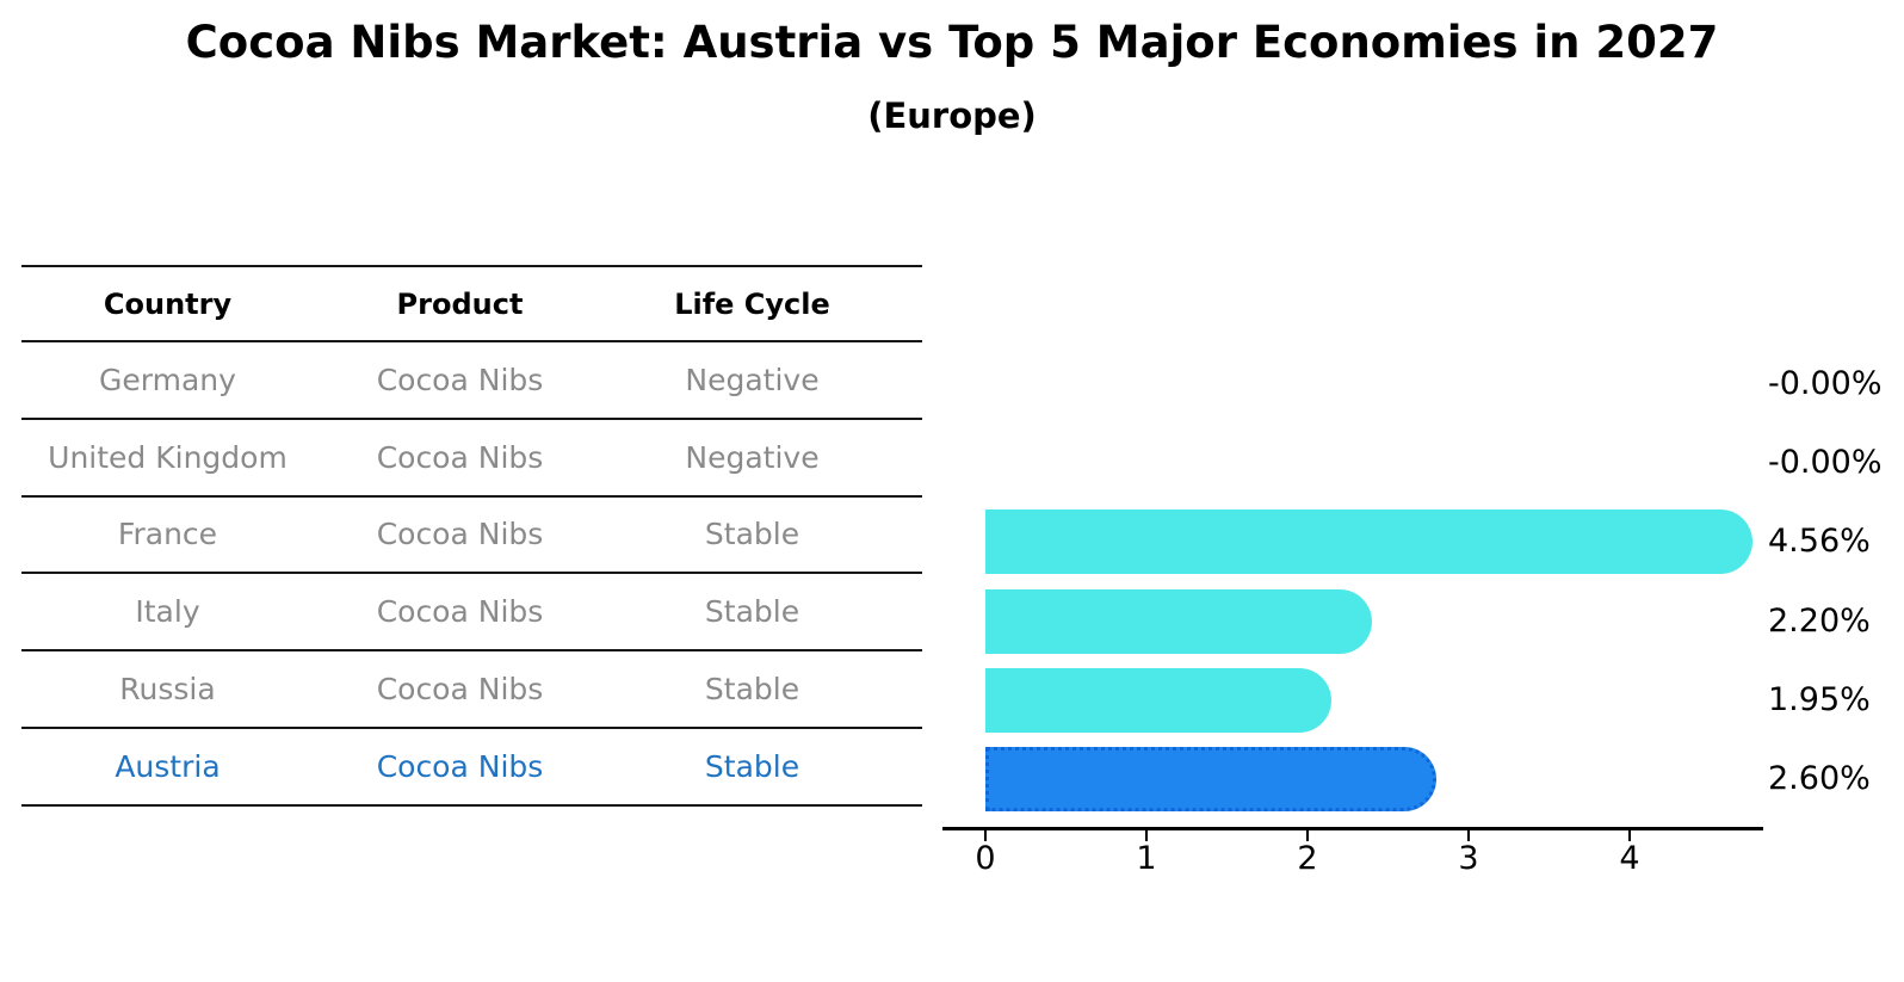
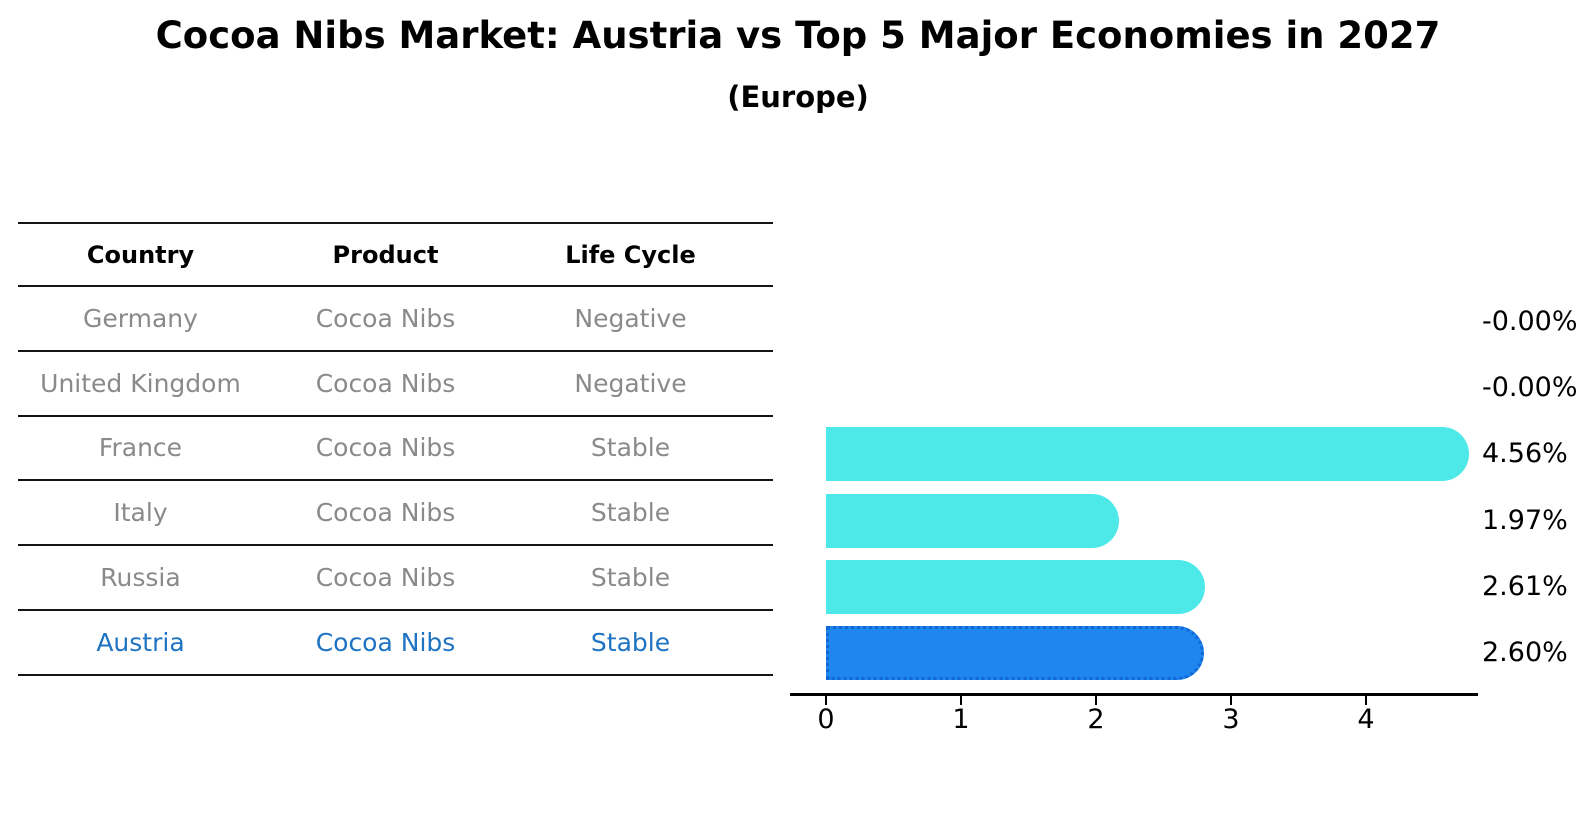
Italy: 2.20% -> 1.97%
Russia: 1.95% -> 2.61%
